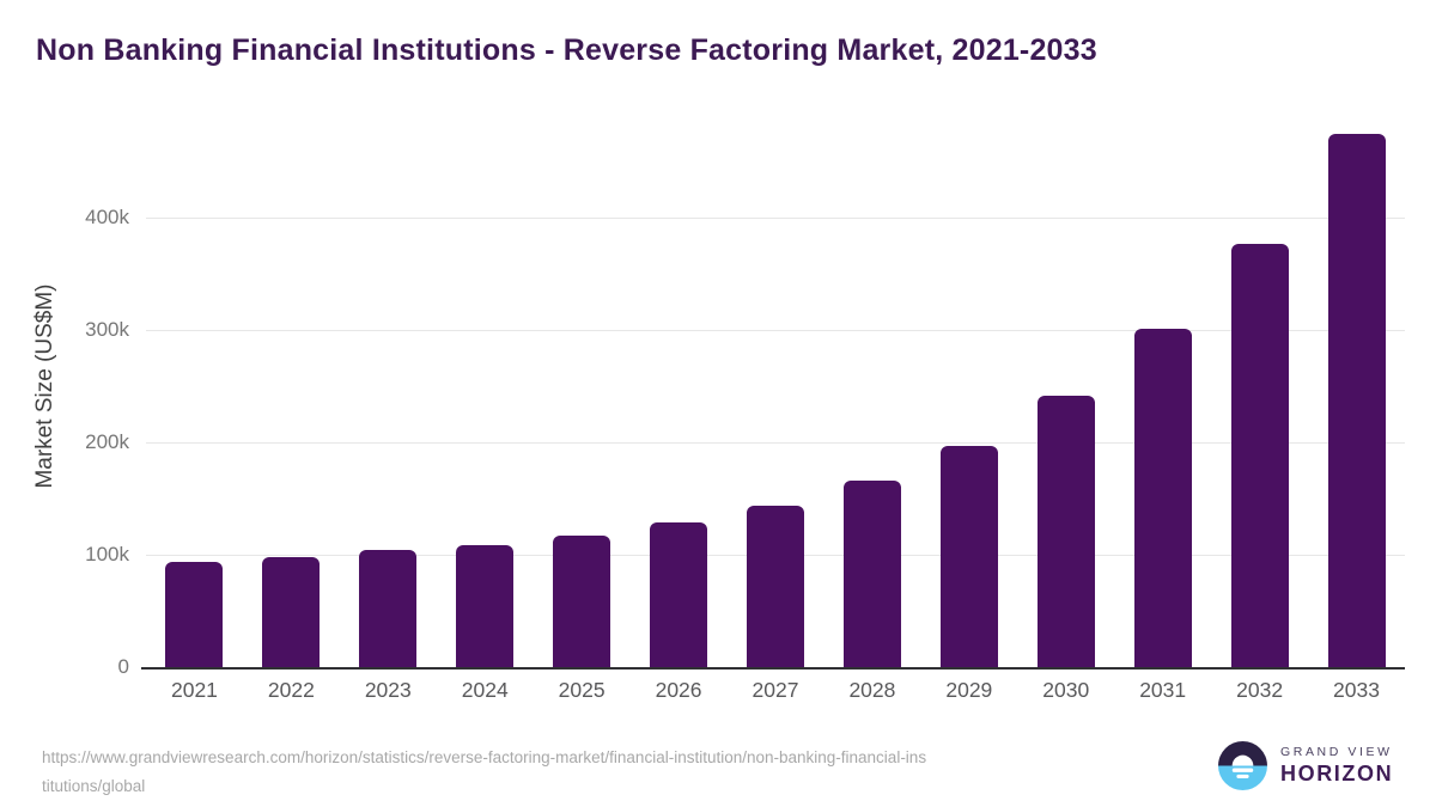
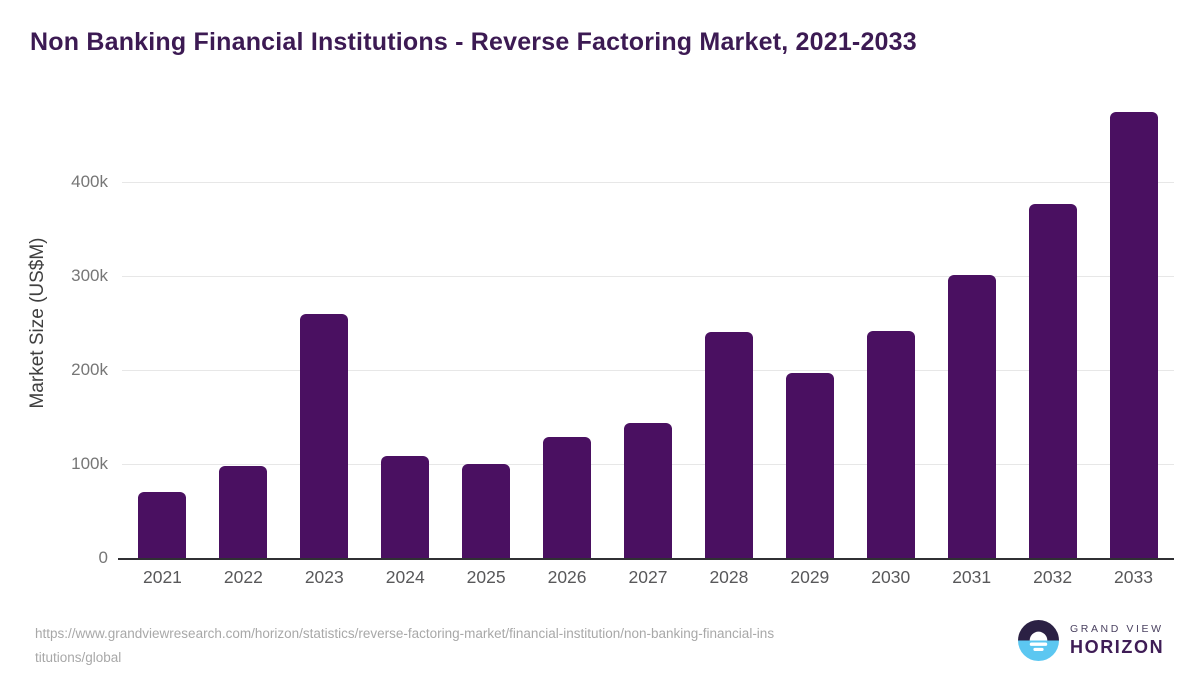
2021: 90k -> 70k
2023: 100k -> 260k
2025: 120k -> 100k
2028: 170k -> 240k
